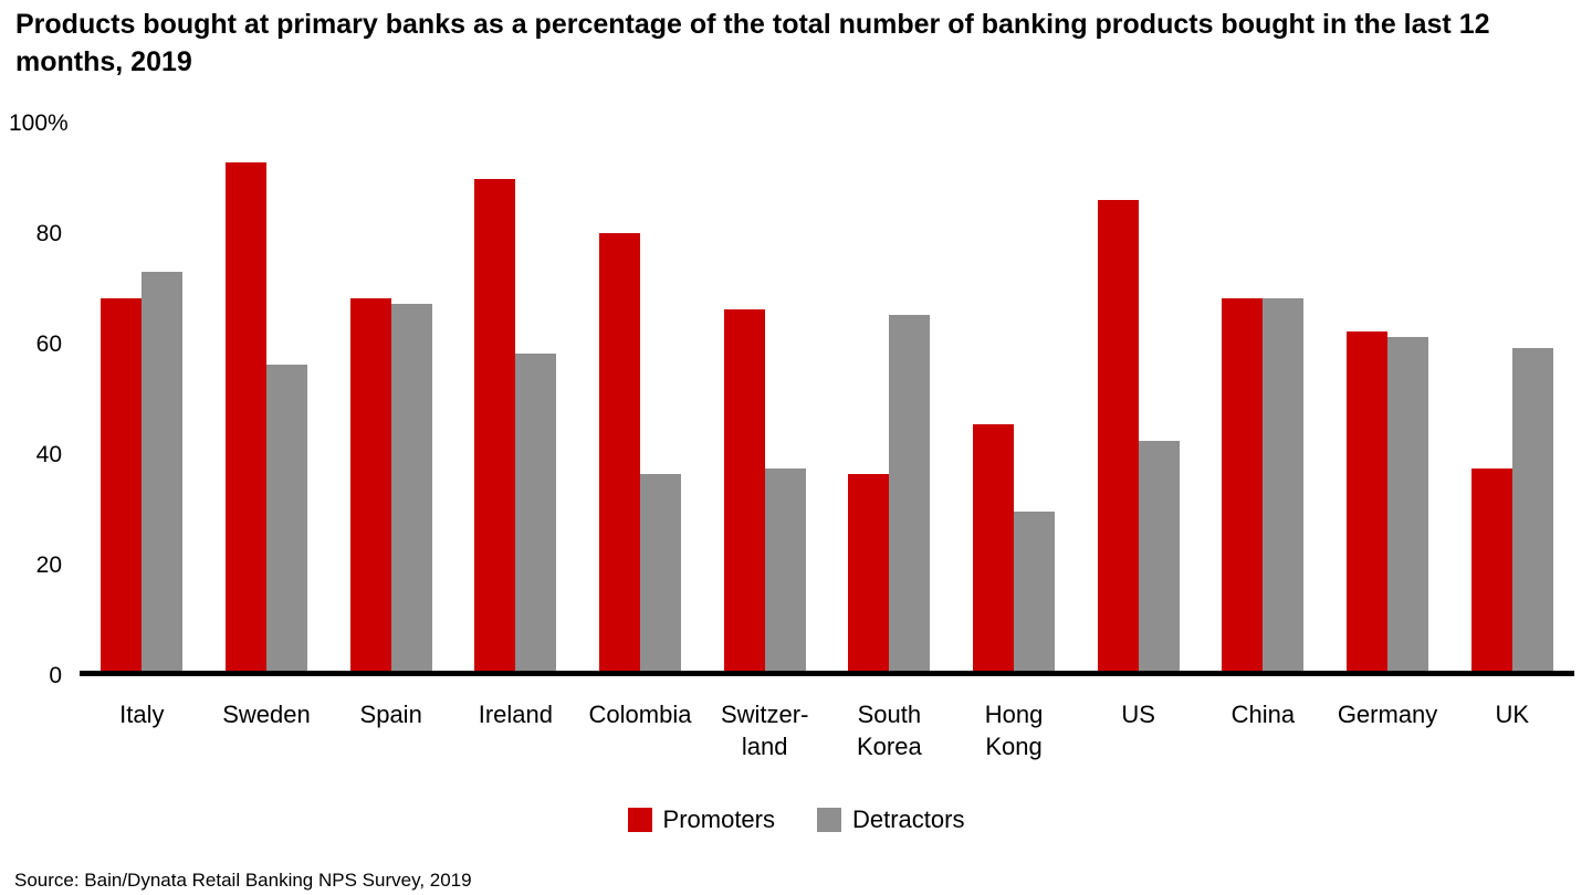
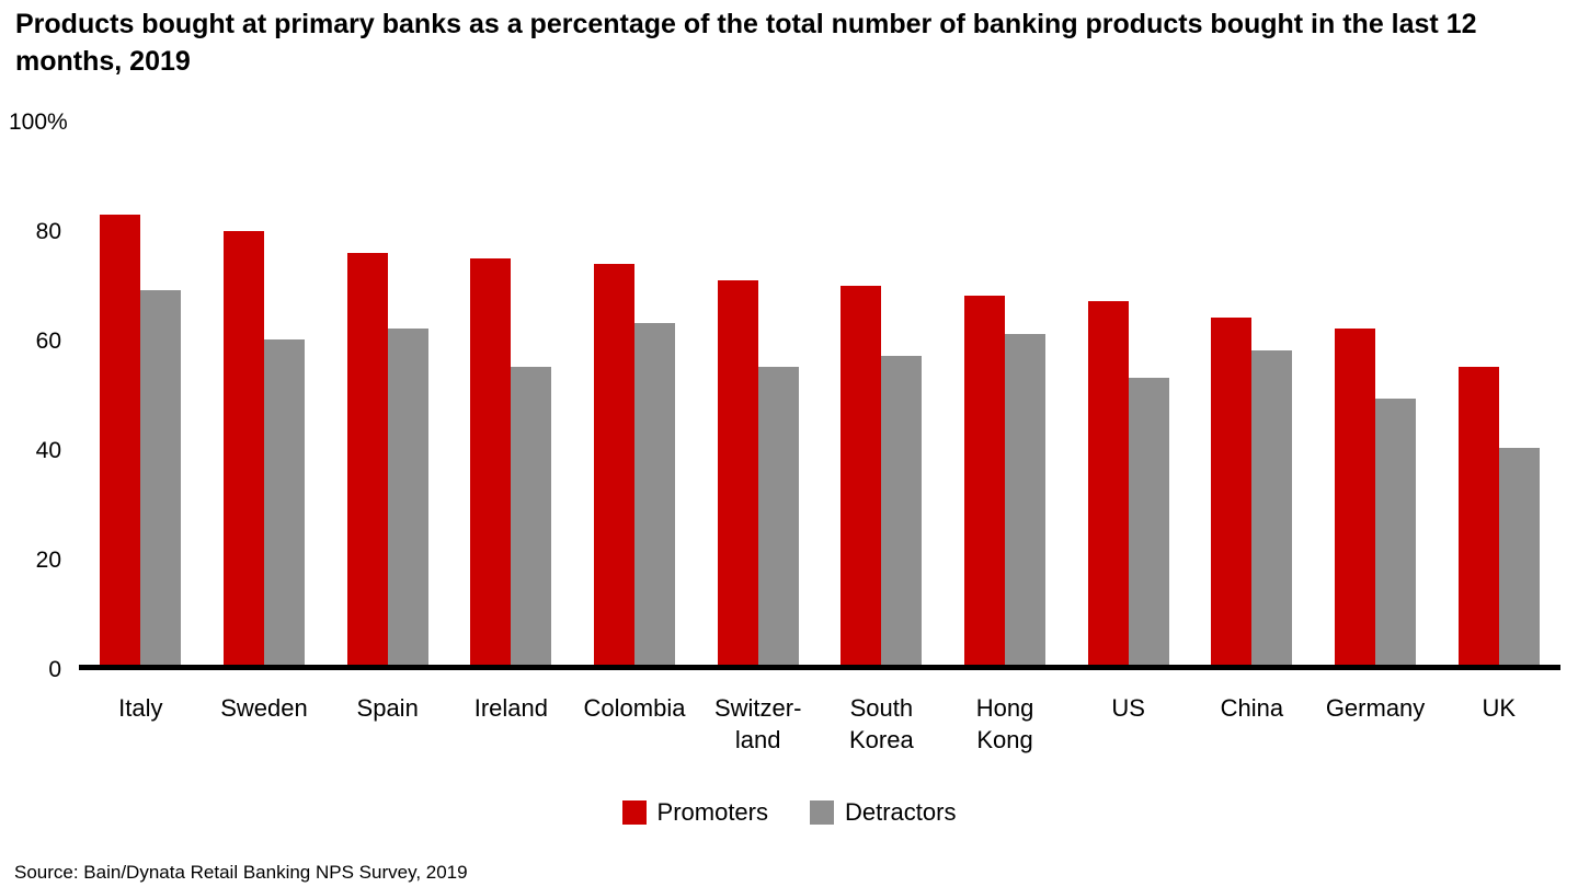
Promoters/Italy: 68 -> 83
Detractors/Italy: 73 -> 69
Promoters/Sweden: 93 -> 80
Detractors/Sweden: 56 -> 60
Promoters/Spain: 68 -> 76
Detractors/Spain: 67 -> 62
Promoters/Ireland: 90 -> 75
Detractors/Ireland: 58 -> 55
Promoters/Colombia: 80 -> 74
Detractors/Colombia: 36 -> 63
Promoters/Switzer- land: 66 -> 71
Detractors/Switzer- land: 37 -> 55
Promoters/South Korea: 36 -> 70
Detractors/South Korea: 65 -> 57
Promoters/Hong Kong: 45 -> 68
Detractors/Hong Kong: 29 -> 61
Promoters/US: 86 -> 67
Detractors/US: 42 -> 53
Promoters/China: 68 -> 64
Detractors/China: 68 -> 58
Detractors/Germany: 61 -> 49
Promoters/UK: 37 -> 55
Detractors/UK: 59 -> 40
